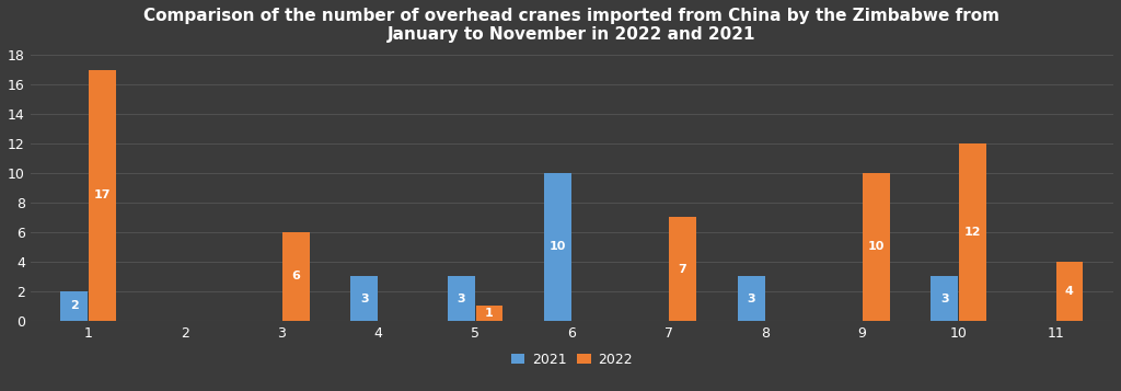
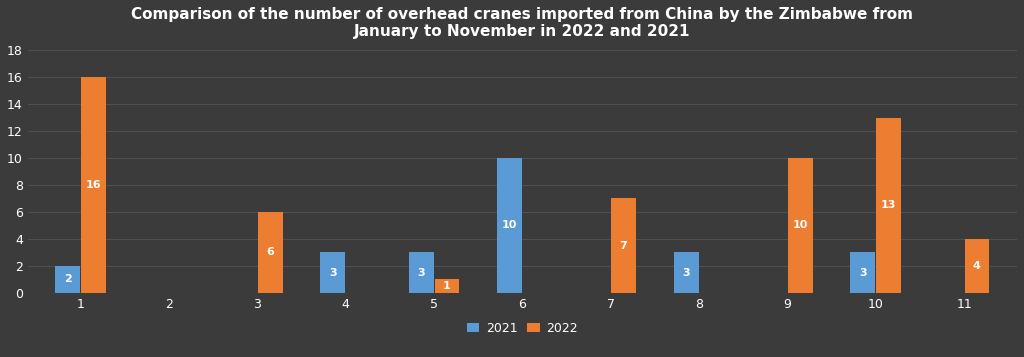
2022/1: 17 -> 16
2022/10: 12 -> 13
